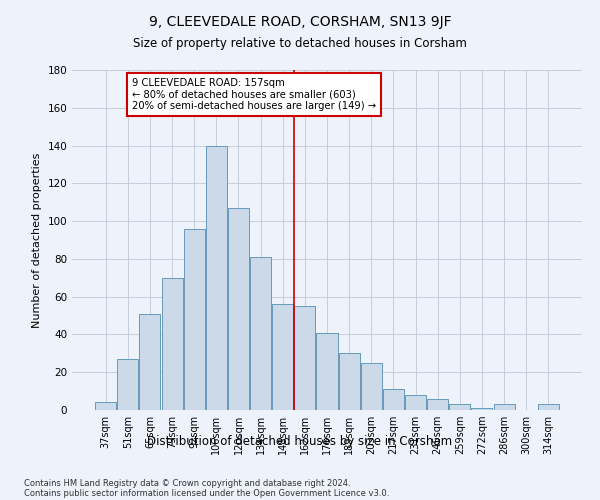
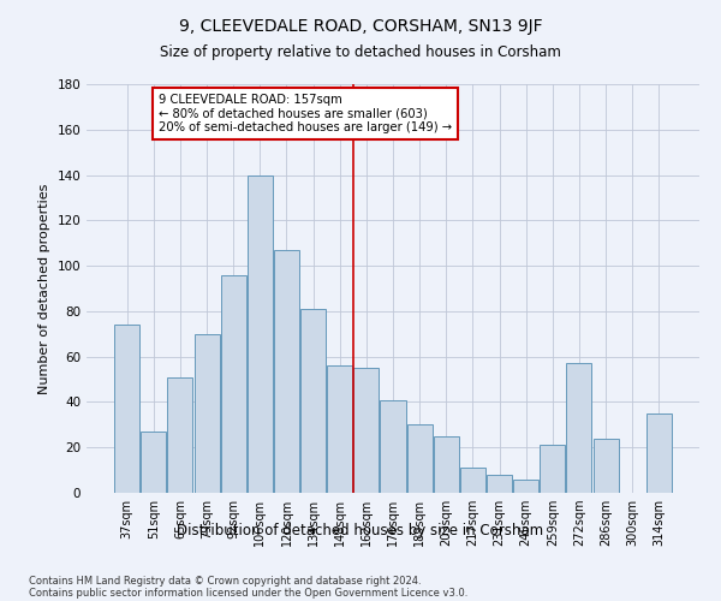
37sqm: 4 -> 74
259sqm: 3 -> 21
272sqm: 1 -> 57
286sqm: 3 -> 24
314sqm: 3 -> 35
